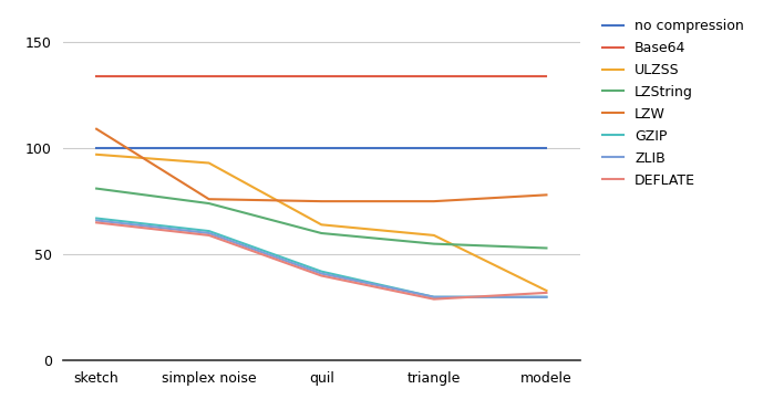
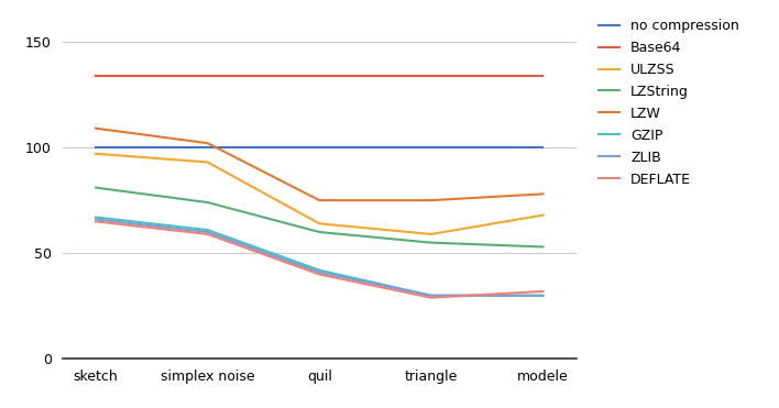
LZW/simplex noise: 76 -> 102
ULZSS/modele: 33 -> 68
